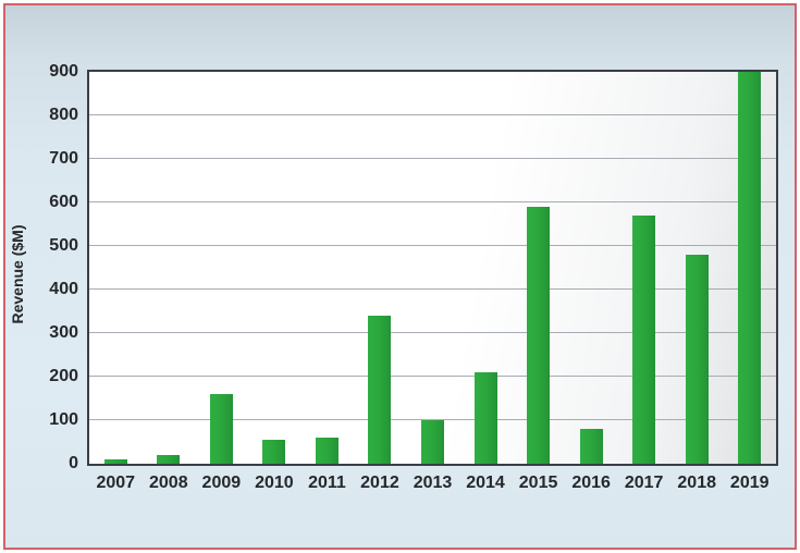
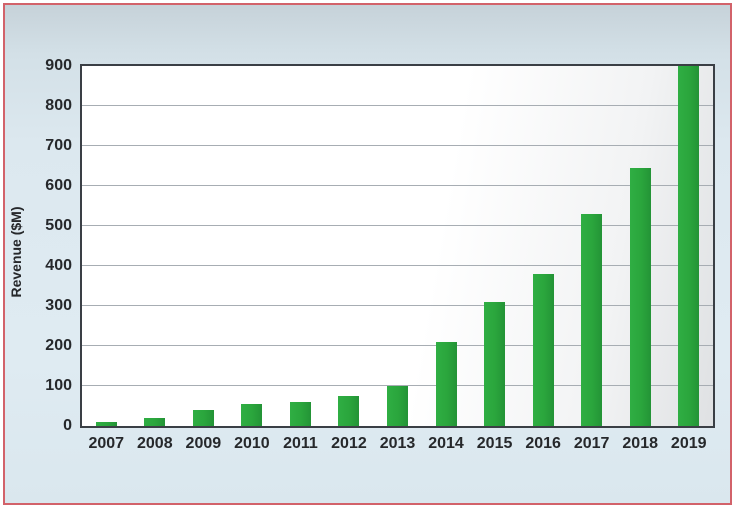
2009: 160 -> 40
2012: 340 -> 80
2015: 590 -> 310
2016: 80 -> 380
2017: 570 -> 530
2018: 480 -> 640
